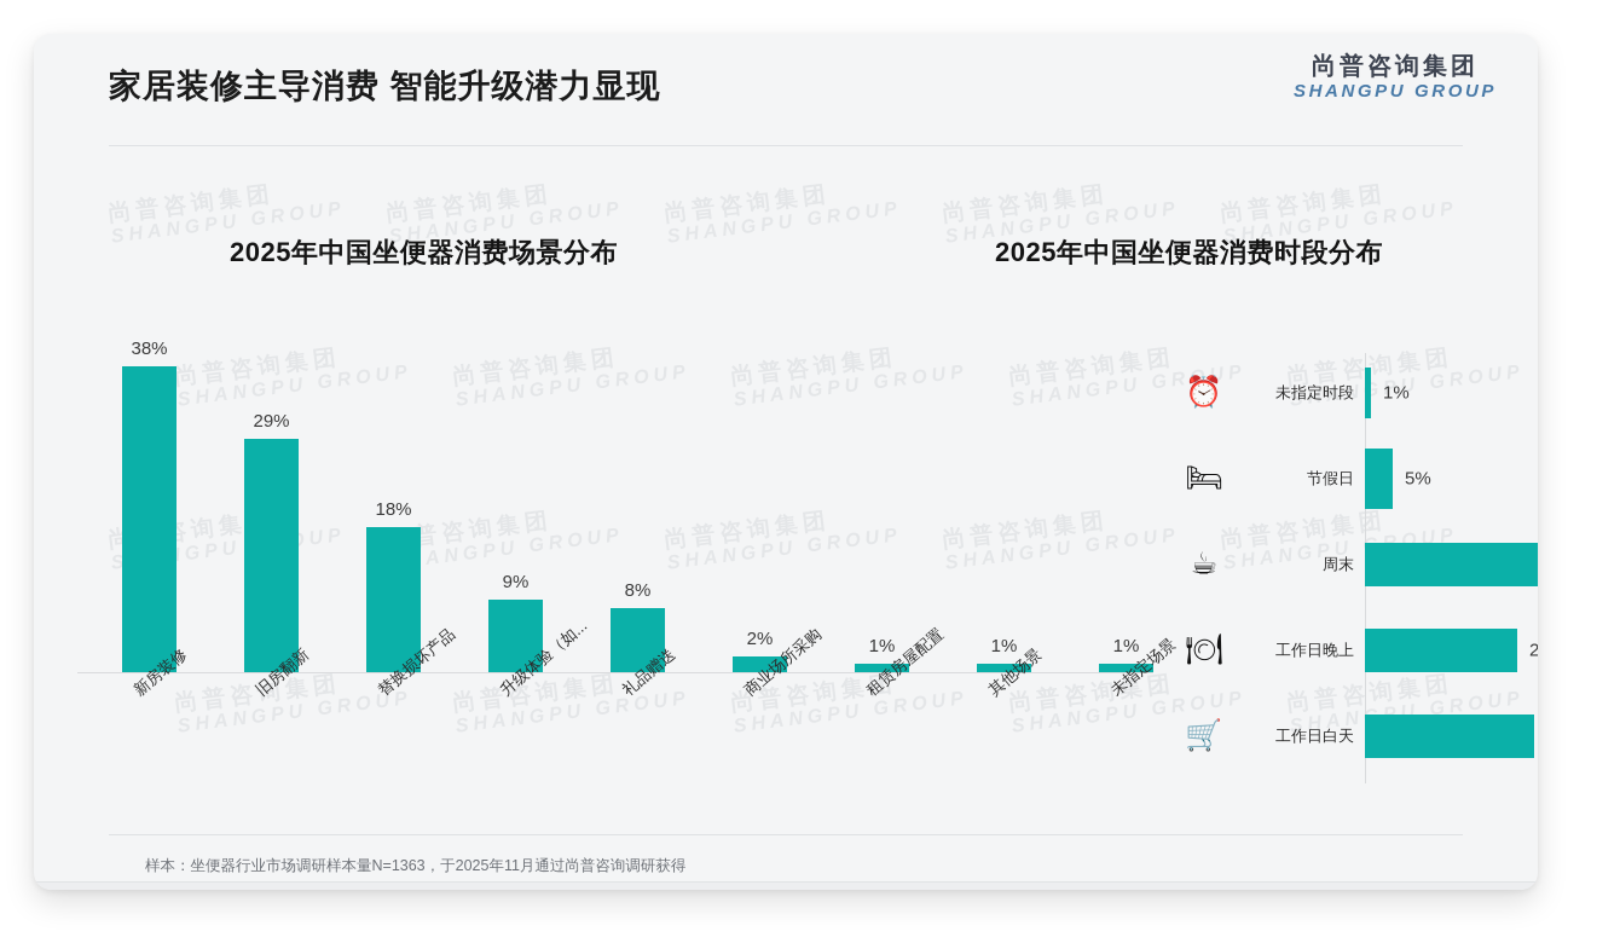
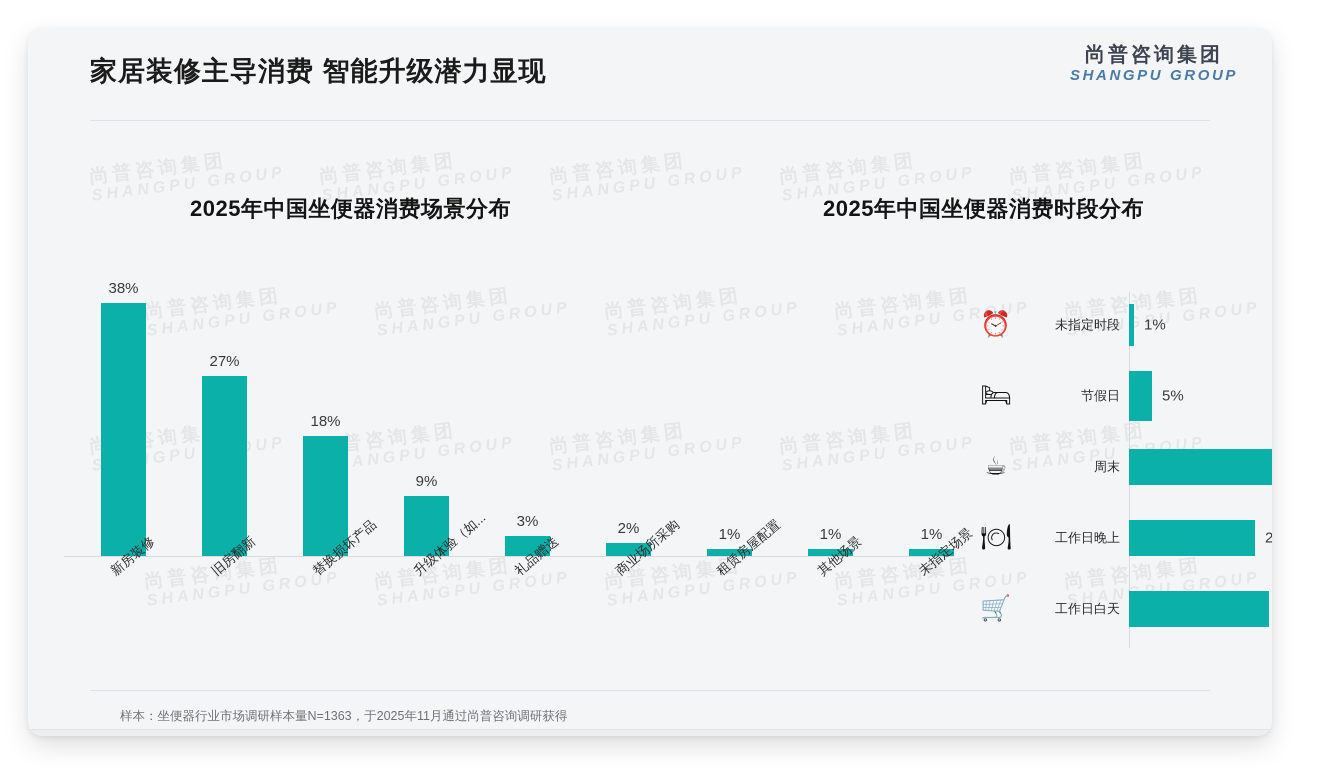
2025年中国坐便器消费场景分布/旧房翻新: 29% -> 27%
2025年中国坐便器消费场景分布/礼品赠送: 8% -> 3%
